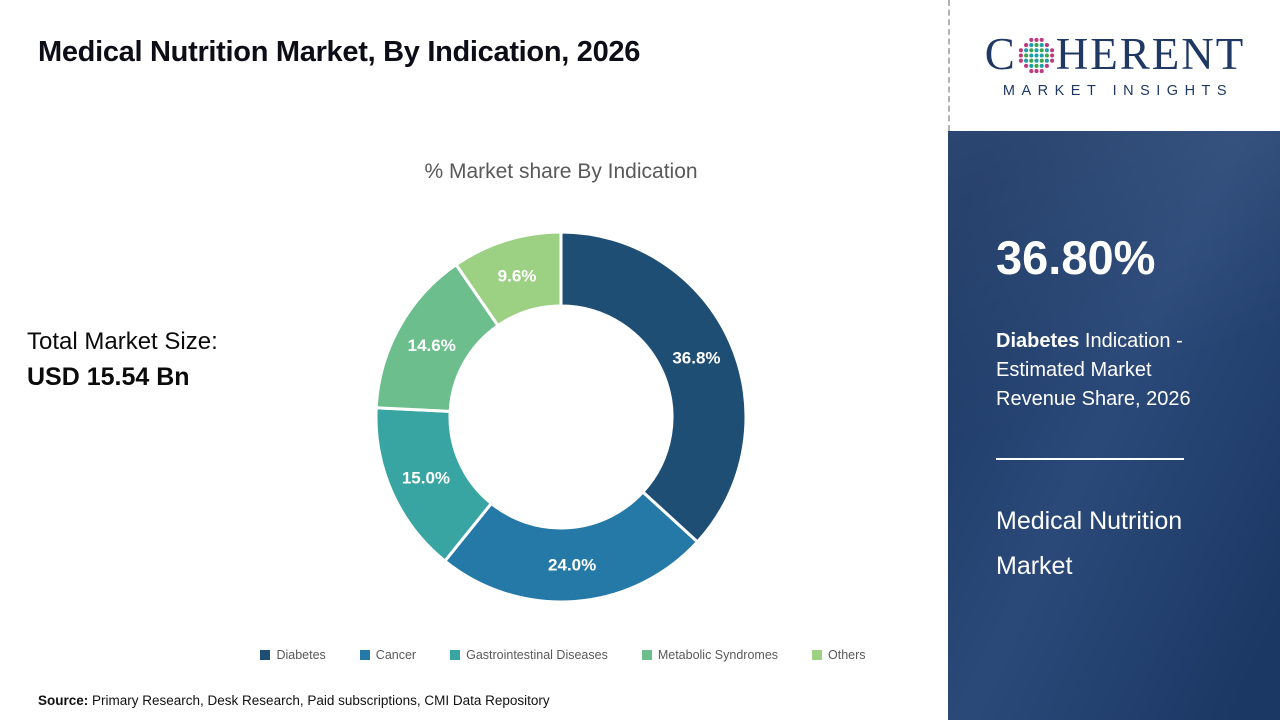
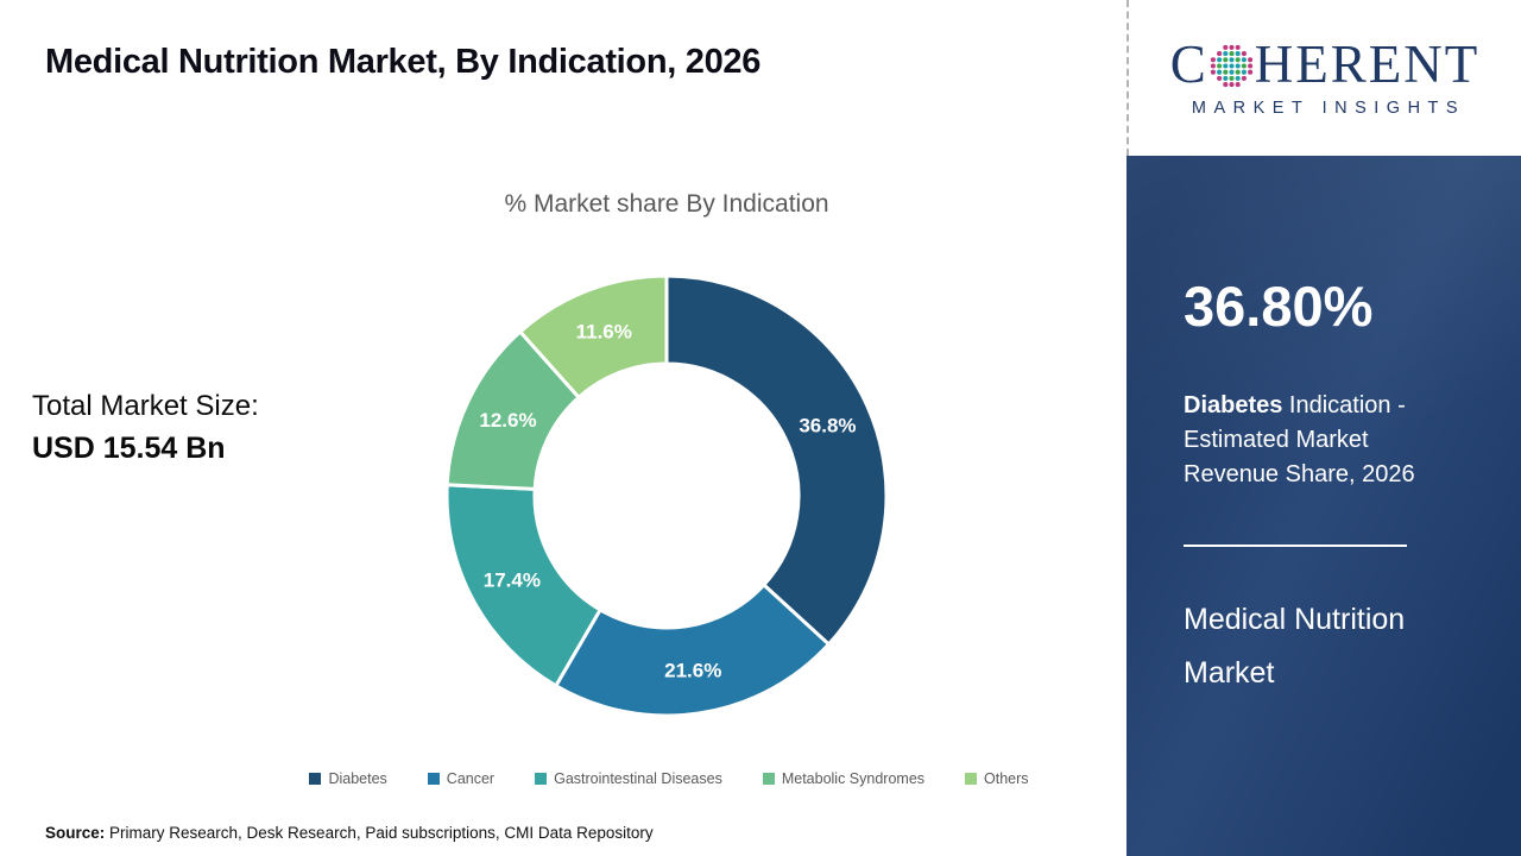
Cancer: 24.0% -> 21.6%
Gastrointestinal Diseases: 15.0% -> 17.4%
Metabolic Syndromes: 14.6% -> 12.6%
Others: 9.6% -> 11.6%
